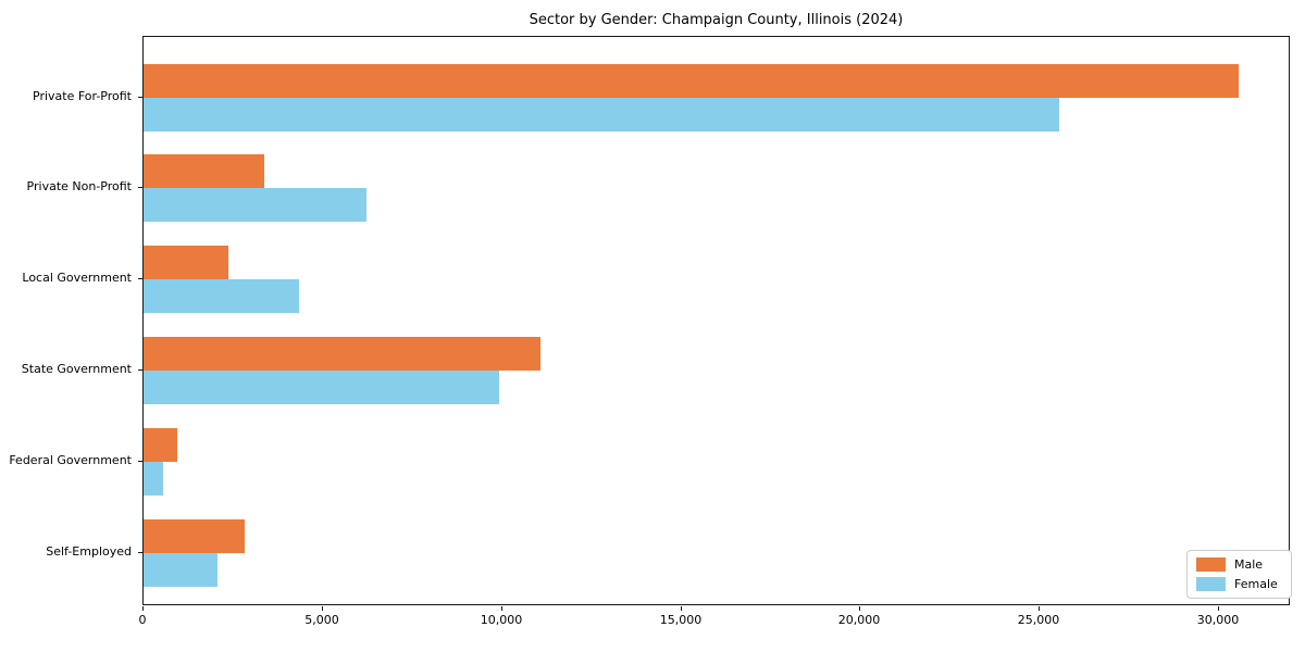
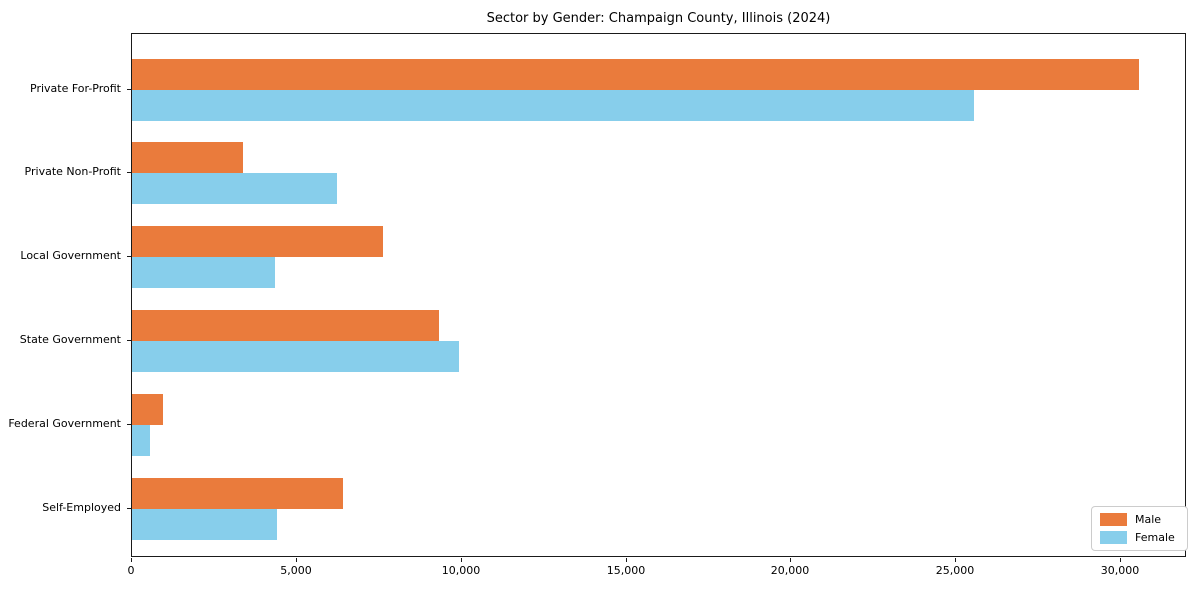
Male/Local Government: 2400 -> 7600
Male/State Government: 11100 -> 9300
Male/Self-Employed: 2800 -> 6400
Female/Self-Employed: 2100 -> 4400
